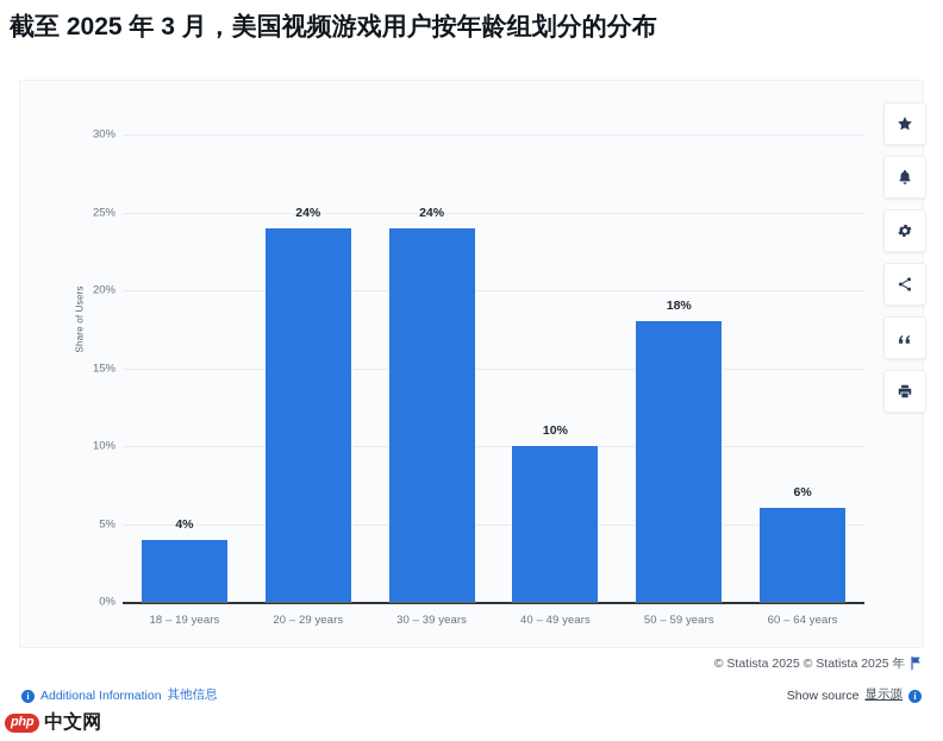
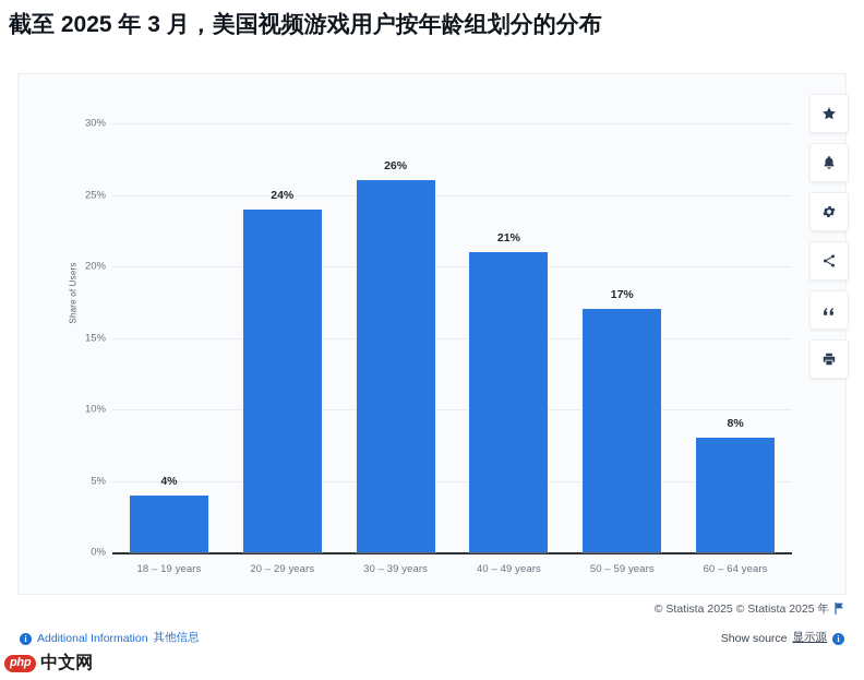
30 – 39 years: 24% -> 26%
40 – 49 years: 10% -> 21%
50 – 59 years: 18% -> 17%
60 – 64 years: 6% -> 8%
